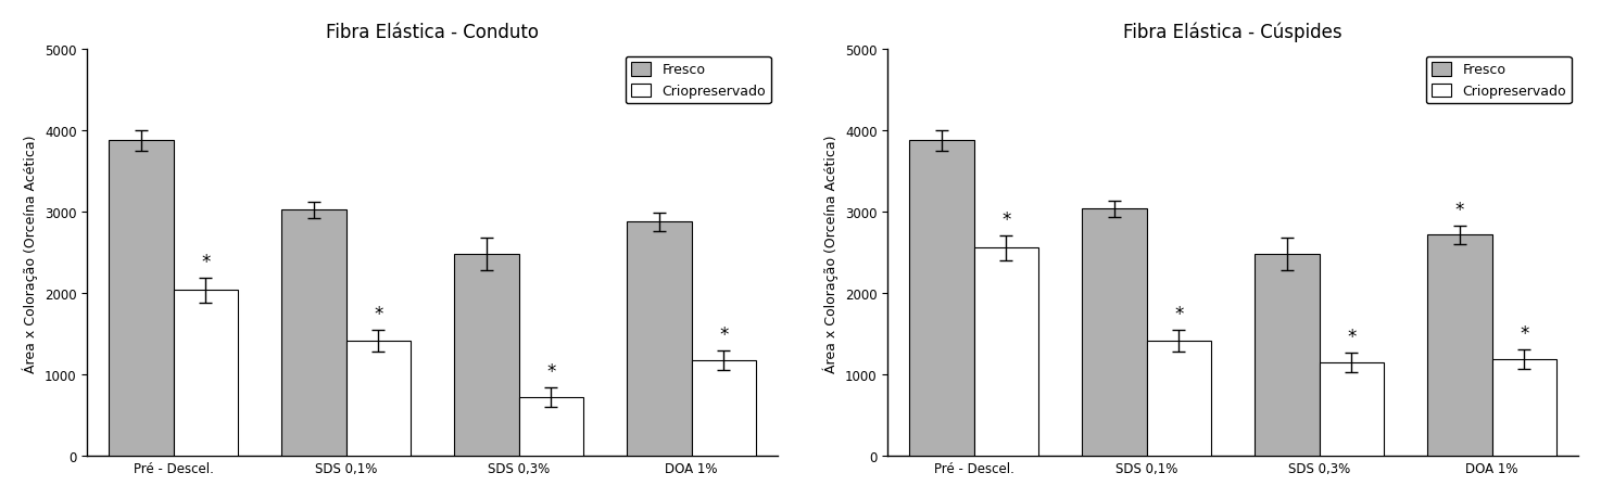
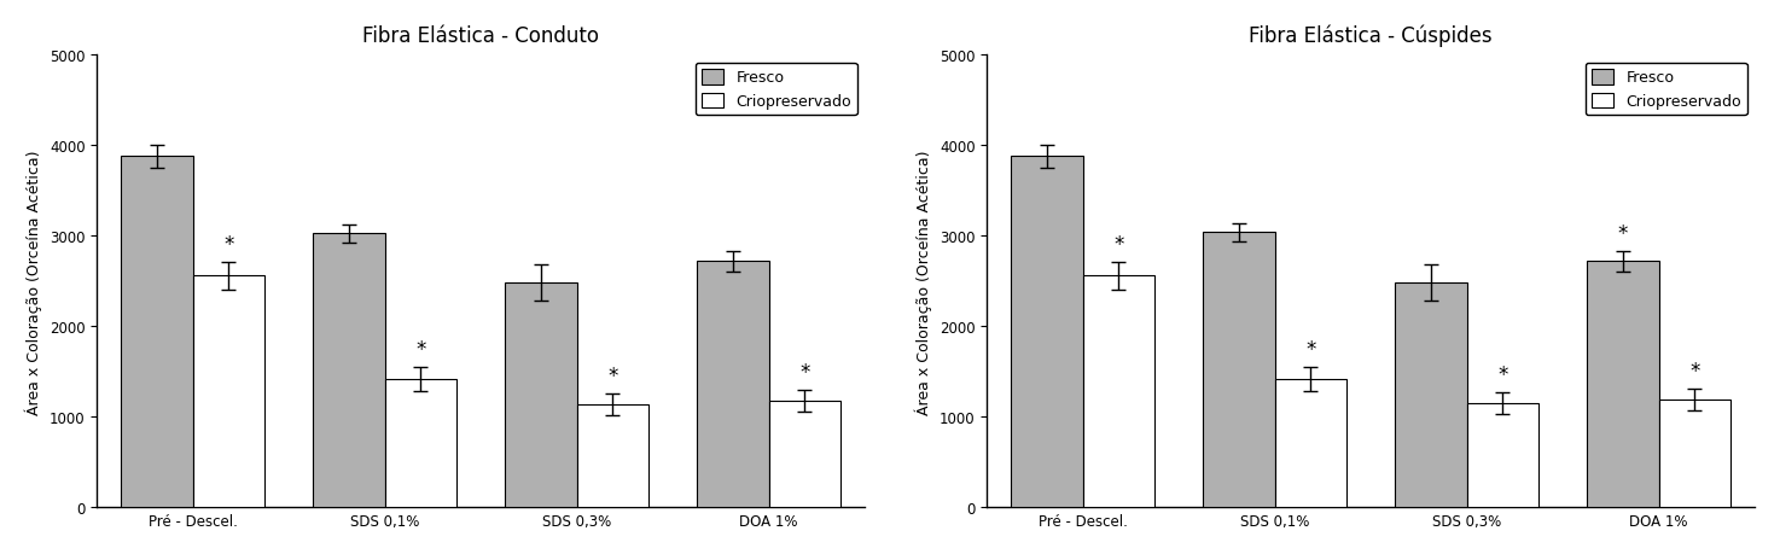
Fibra Elástica - Conduto/Criopreservado/Pré - Descel.: 2040 -> 2560
Fibra Elástica - Conduto/Criopreservado/SDS 0,3%: 720 -> 1140
Fibra Elástica - Conduto/Fresco/DOA 1%: 2880 -> 2720
